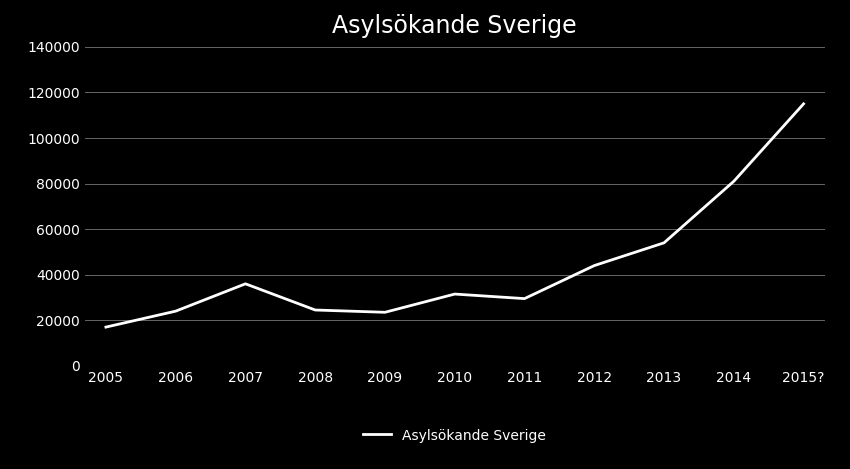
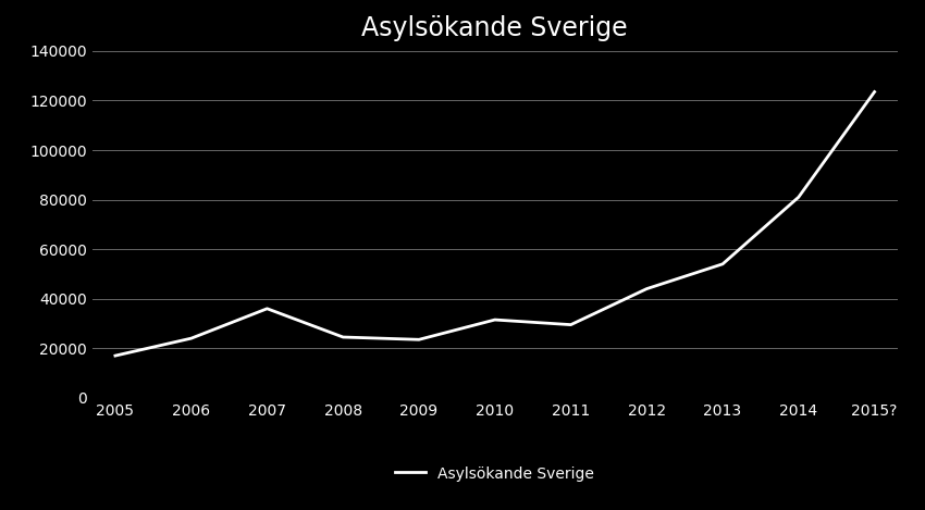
2015?: 115000 -> 123500
